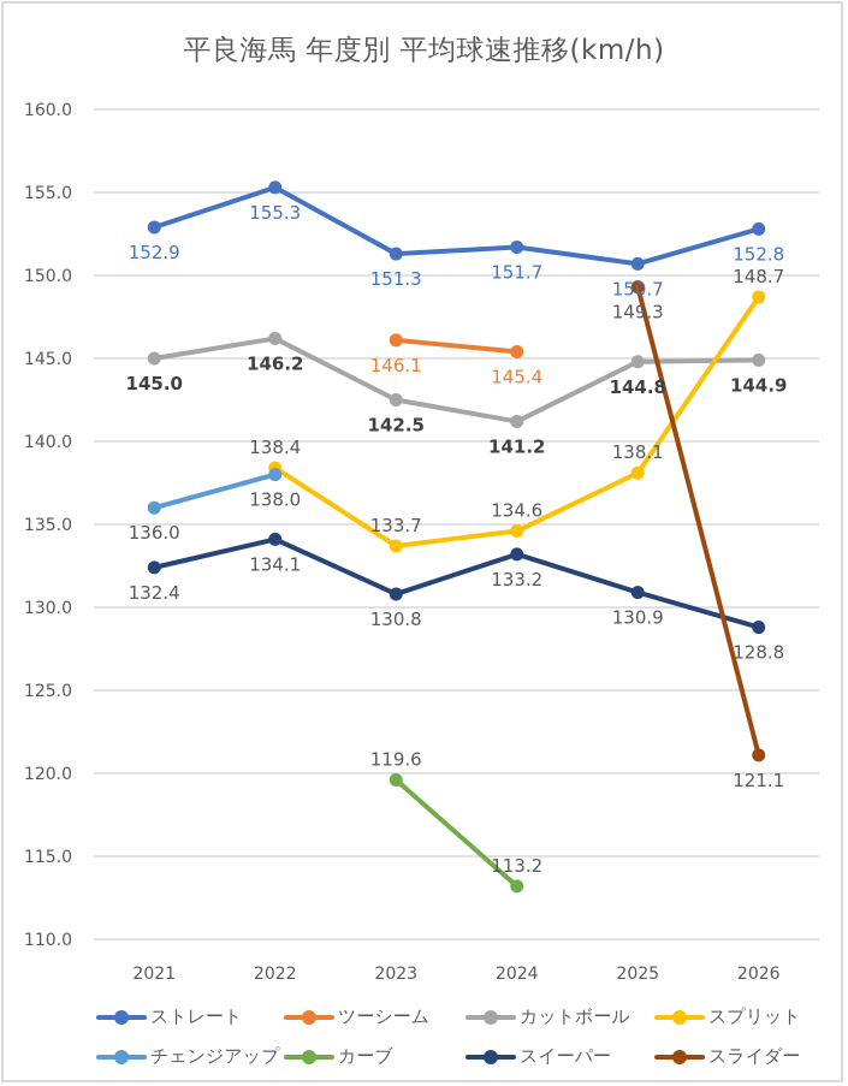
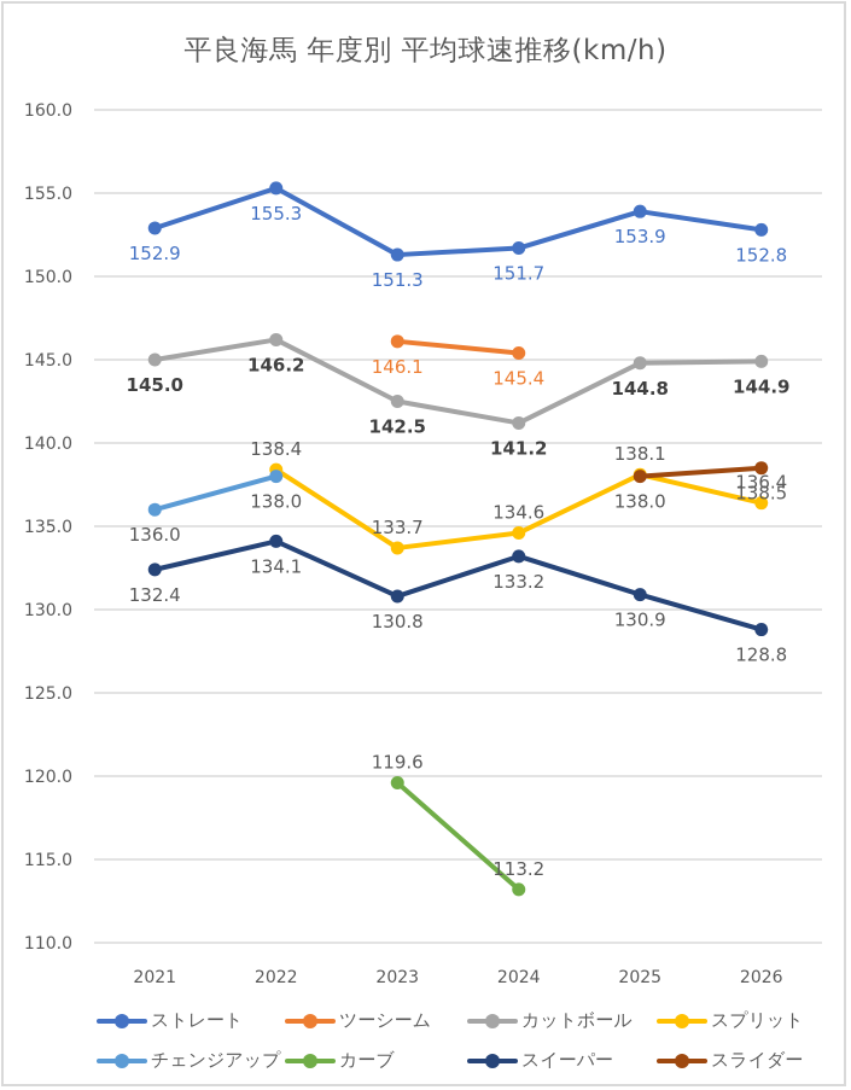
ストレート/2025: 150.7 -> 153.9
スライダー/2025: 149.3 -> 138.0
スプリット/2026: 148.7 -> 136.4
スライダー/2026: 121.1 -> 138.5
